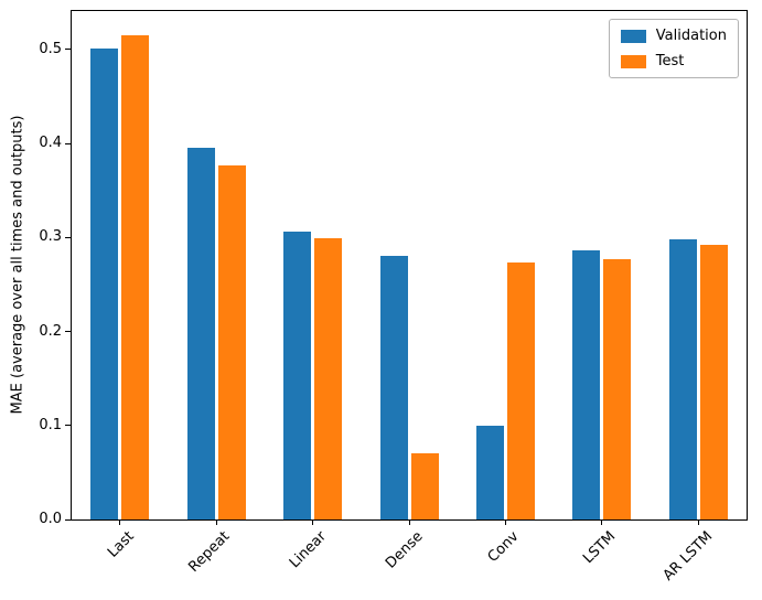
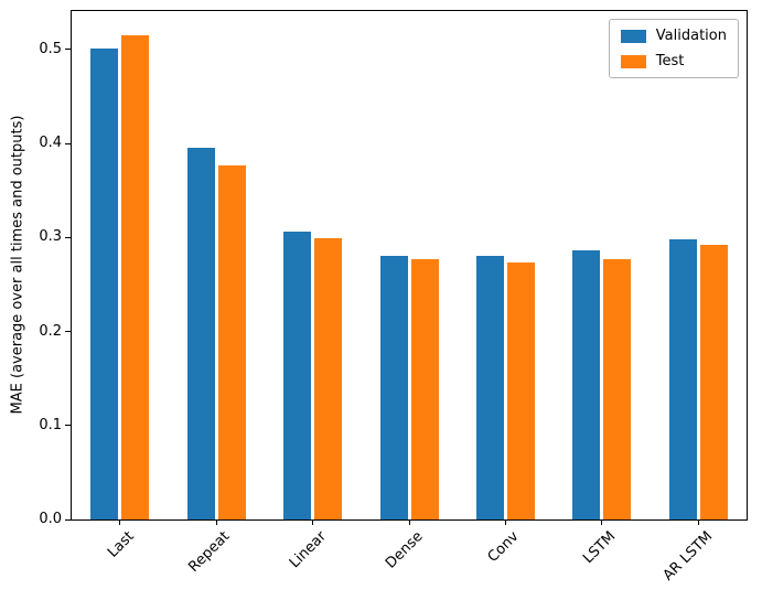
Test/Dense: 0.07 -> 0.28
Validation/Conv: 0.10 -> 0.28
